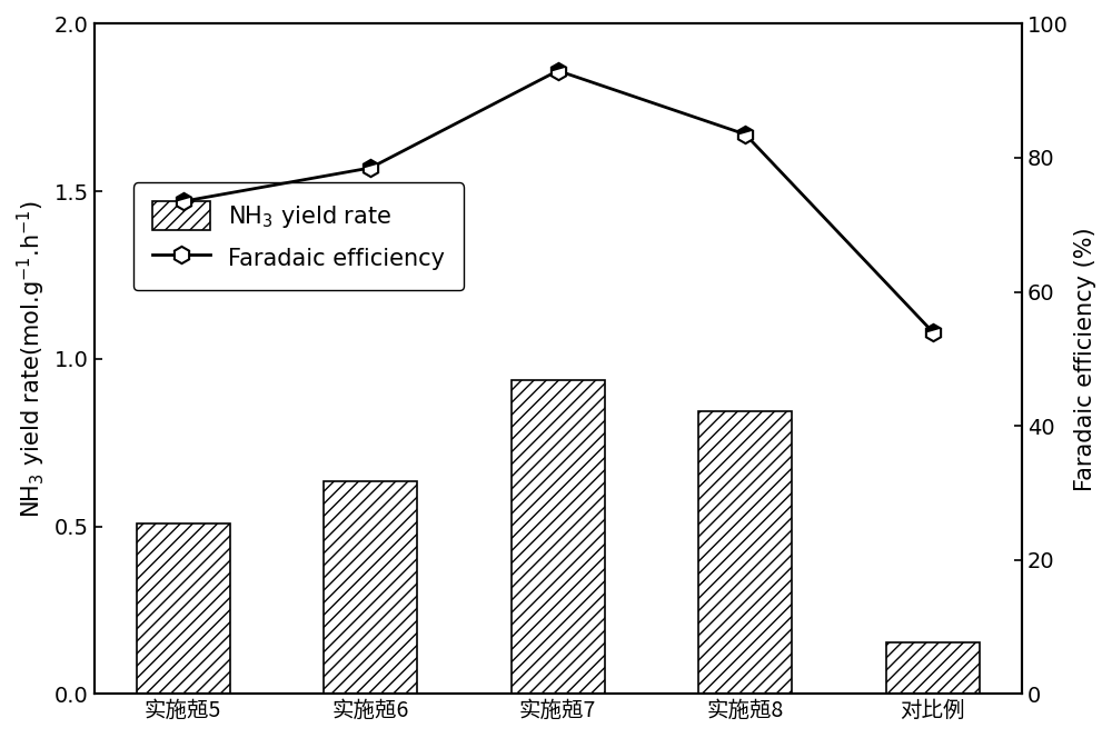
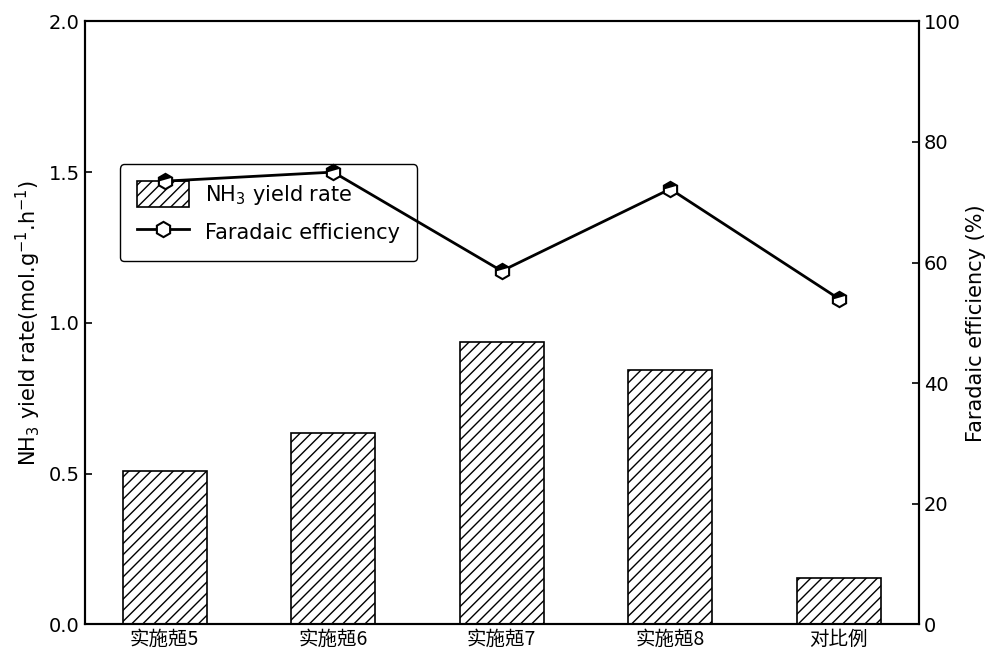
Faradaic efficiency/实施兡6: 78.5 -> 75.0
Faradaic efficiency/实施兡7: 93.0 -> 58.6
Faradaic efficiency/实施兡8: 83.5 -> 72.2
